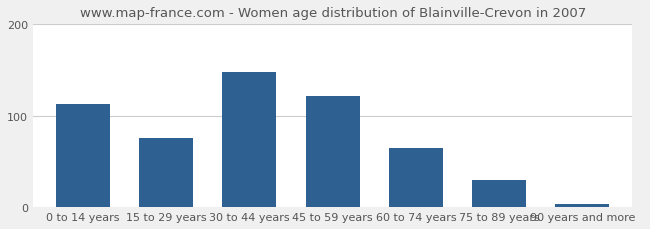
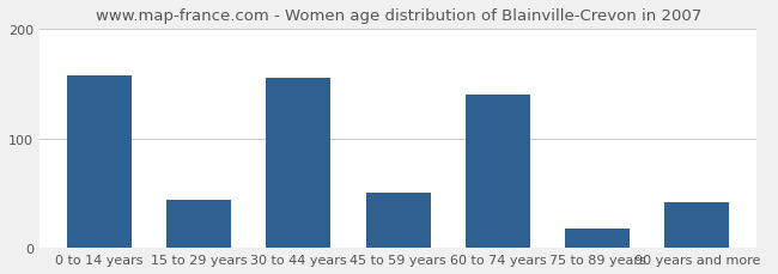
0 to 14 years: 113 -> 158
15 to 29 years: 76 -> 44
30 to 44 years: 148 -> 156
45 to 59 years: 122 -> 50
60 to 74 years: 65 -> 140
75 to 89 years: 30 -> 18
90 years and more: 3 -> 42
